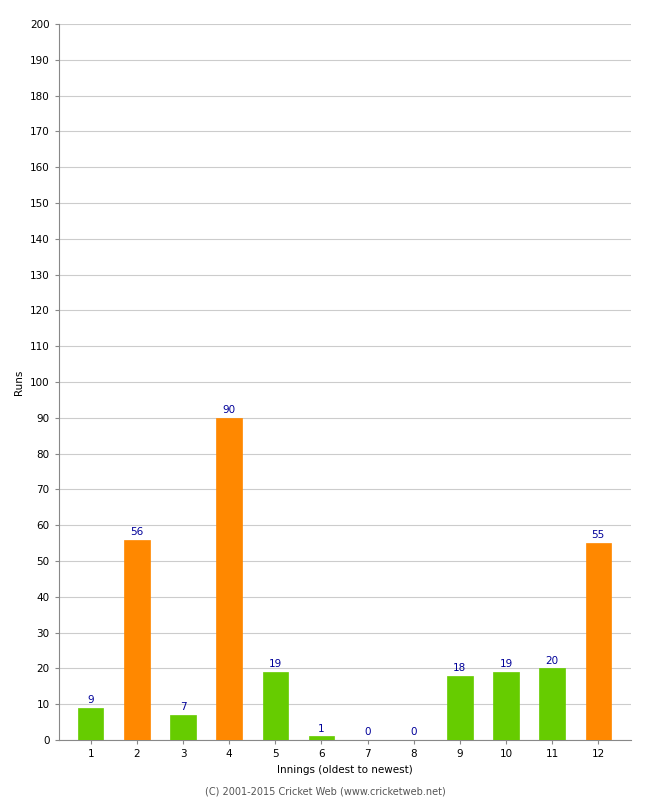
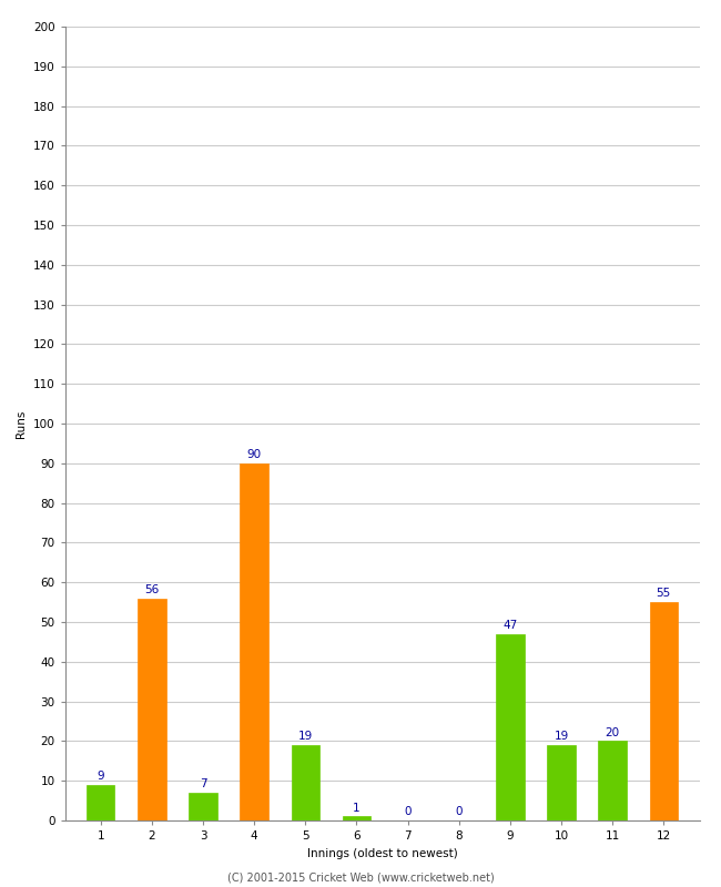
9: 18 -> 47
